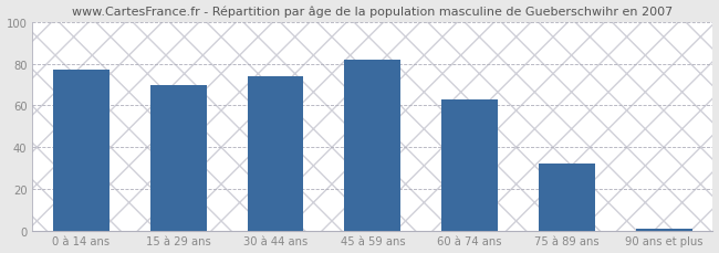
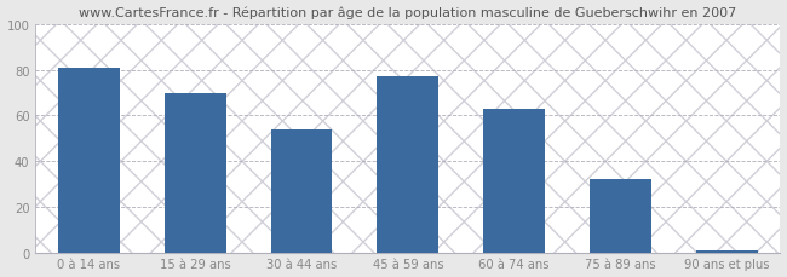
0 à 14 ans: 77 -> 81
30 à 44 ans: 74 -> 54
45 à 59 ans: 82 -> 77
